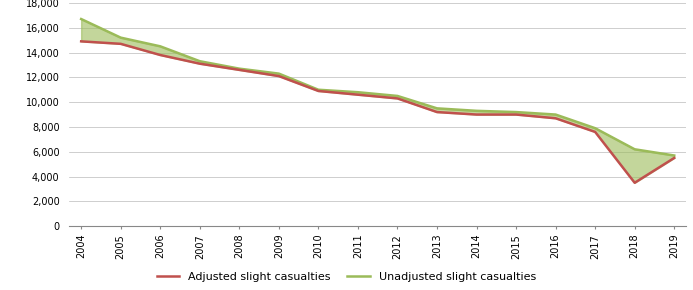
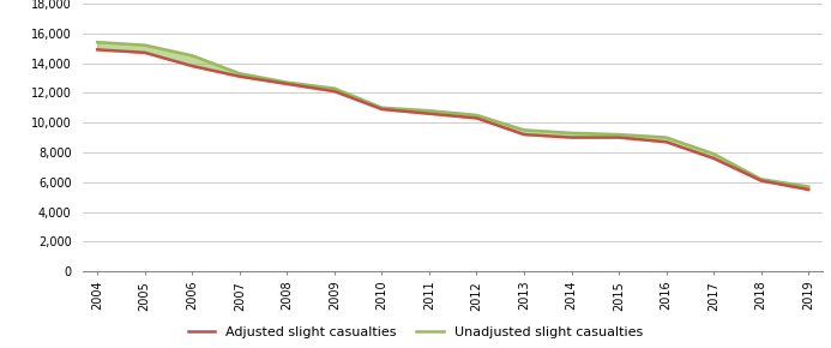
Unadjusted slight casualties/2004: 16,700 -> 15,400
Adjusted slight casualties/2018: 3,500 -> 6,100
